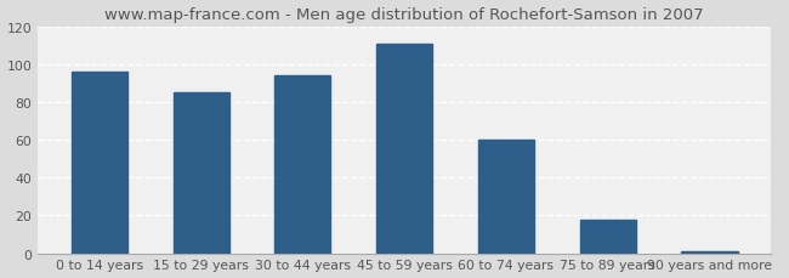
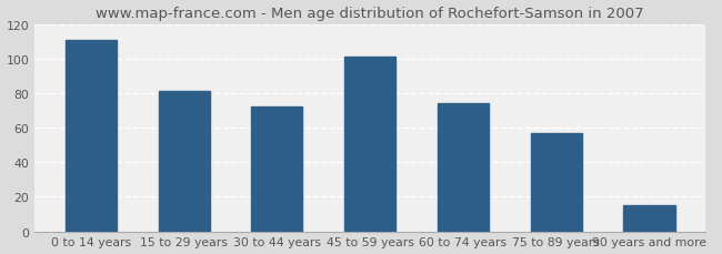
0 to 14 years: 96 -> 111
15 to 29 years: 85 -> 81
30 to 44 years: 94 -> 72
45 to 59 years: 111 -> 101
60 to 74 years: 60 -> 74
75 to 89 years: 18 -> 57
90 years and more: 1 -> 15
